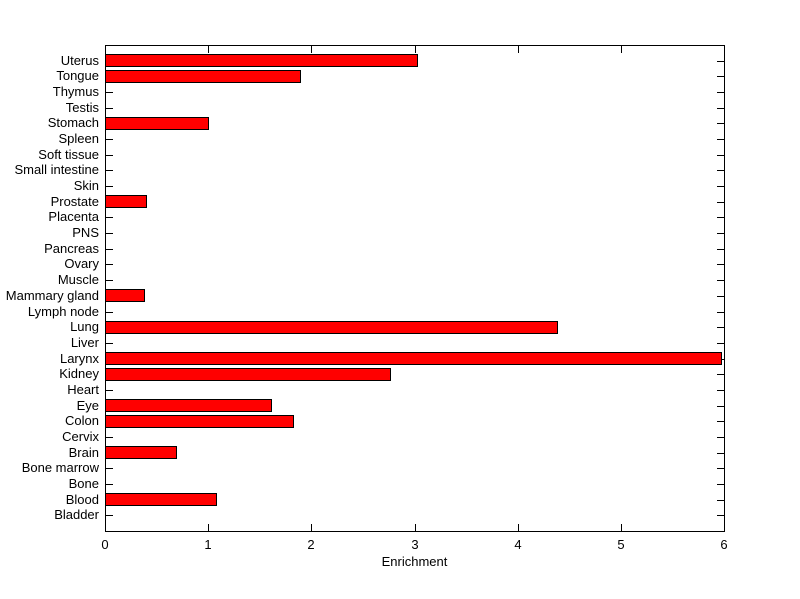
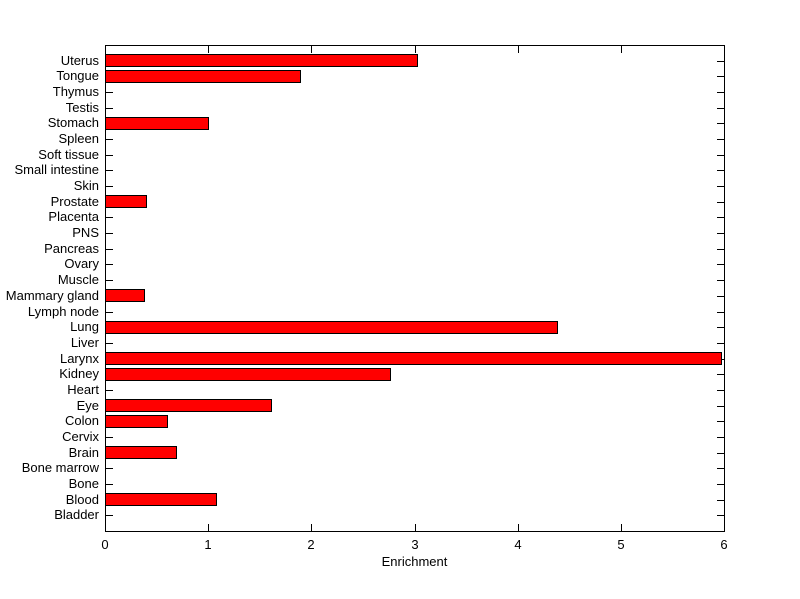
Colon: 1.83 -> 0.61
